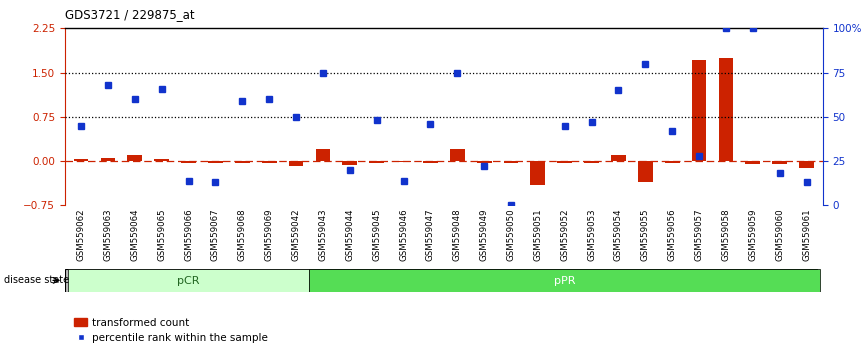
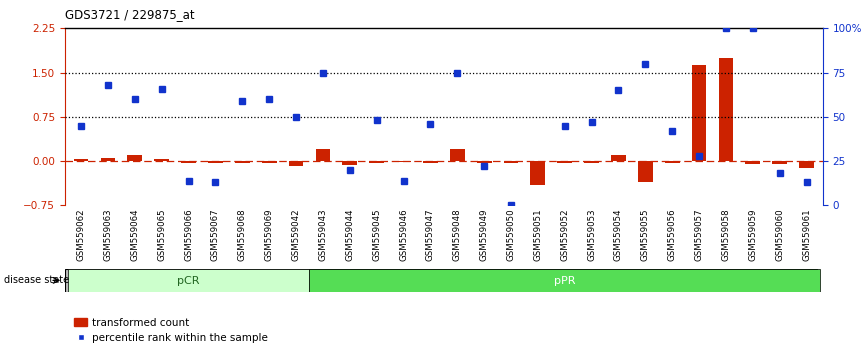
transformed count/GSM559057: 1.72 -> 1.62
